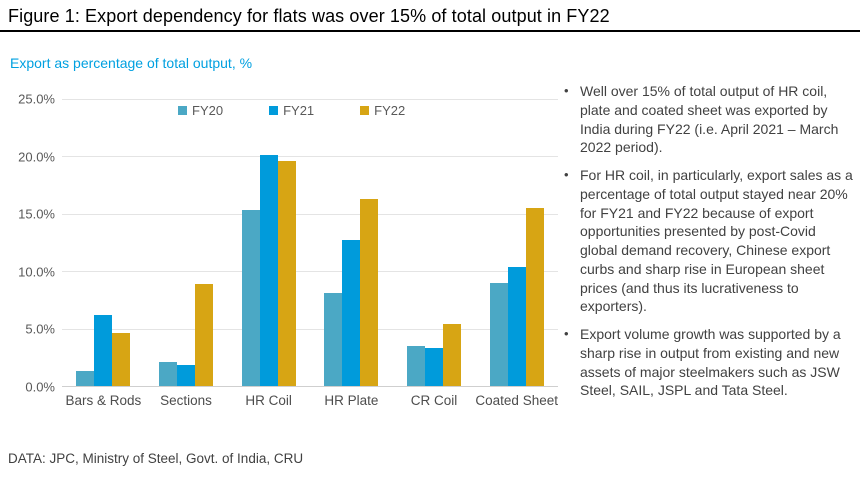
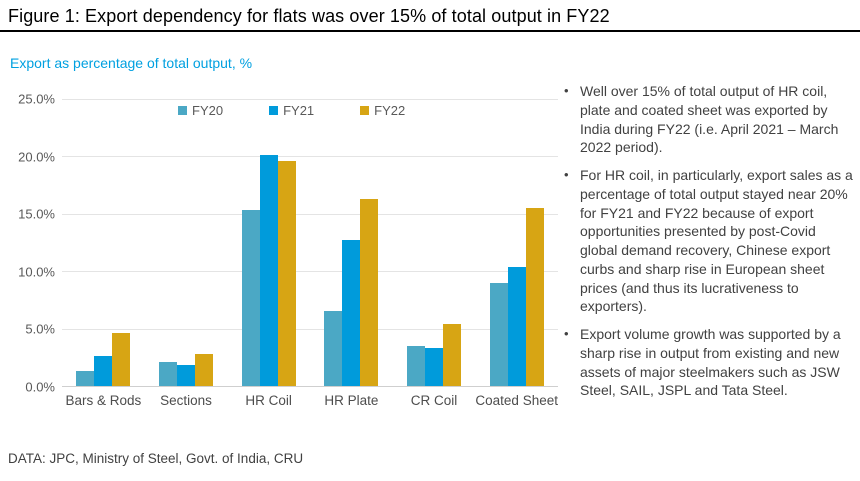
FY21/Bars & Rods: 6.2% -> 2.6%
FY22/Sections: 8.9% -> 2.8%
FY20/HR Plate: 8.1% -> 6.5%
